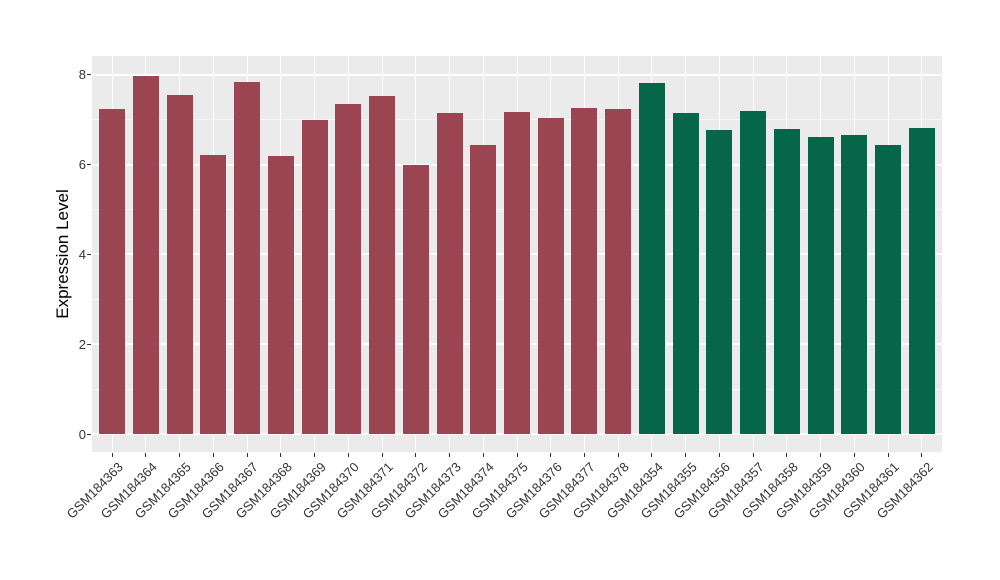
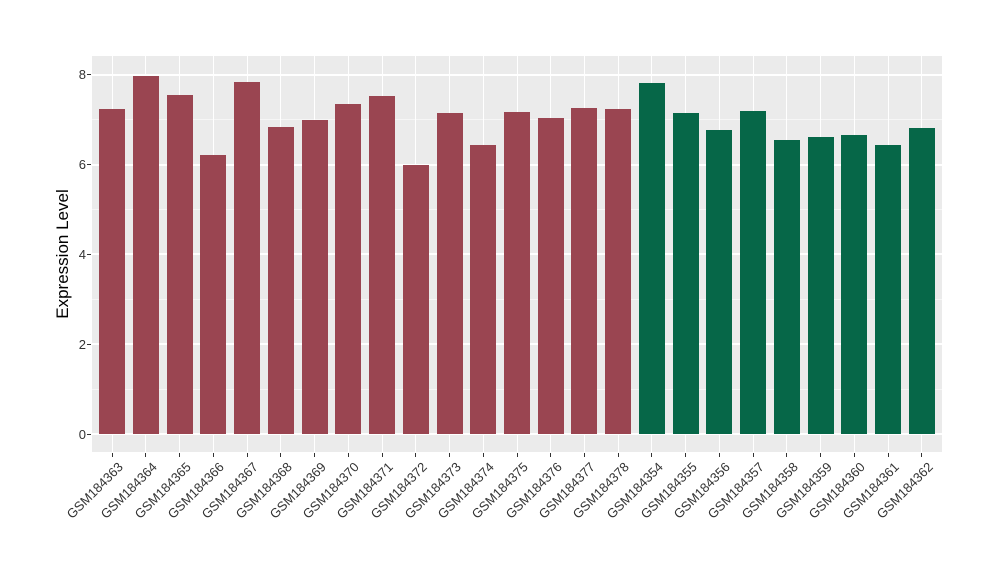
GSM184368: 6.2 -> 6.8
GSM184358: 6.8 -> 6.5
